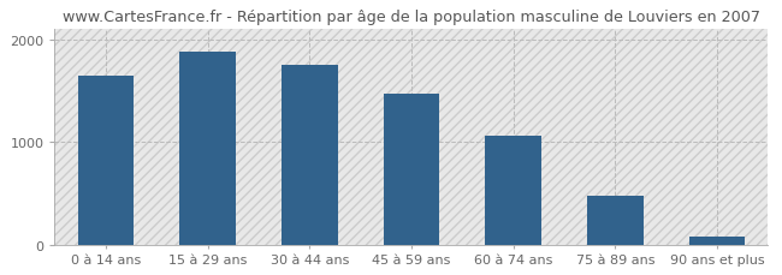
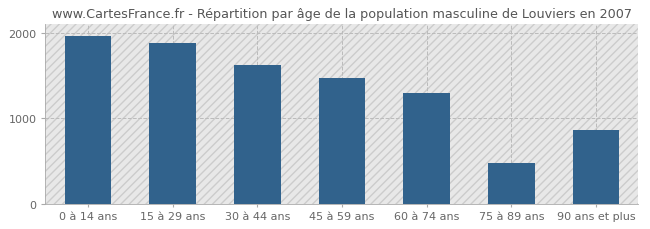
0 à 14 ans: 1650 -> 1960
30 à 44 ans: 1750 -> 1620
60 à 74 ans: 1060 -> 1300
90 ans et plus: 80 -> 860
